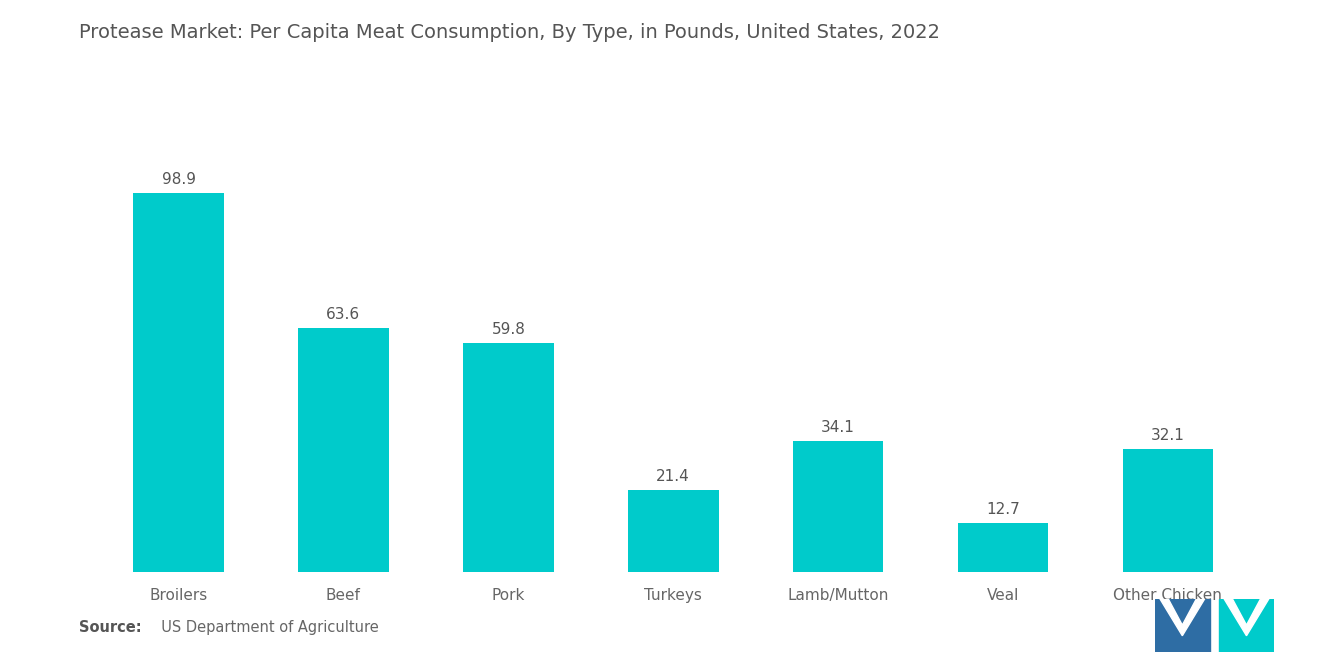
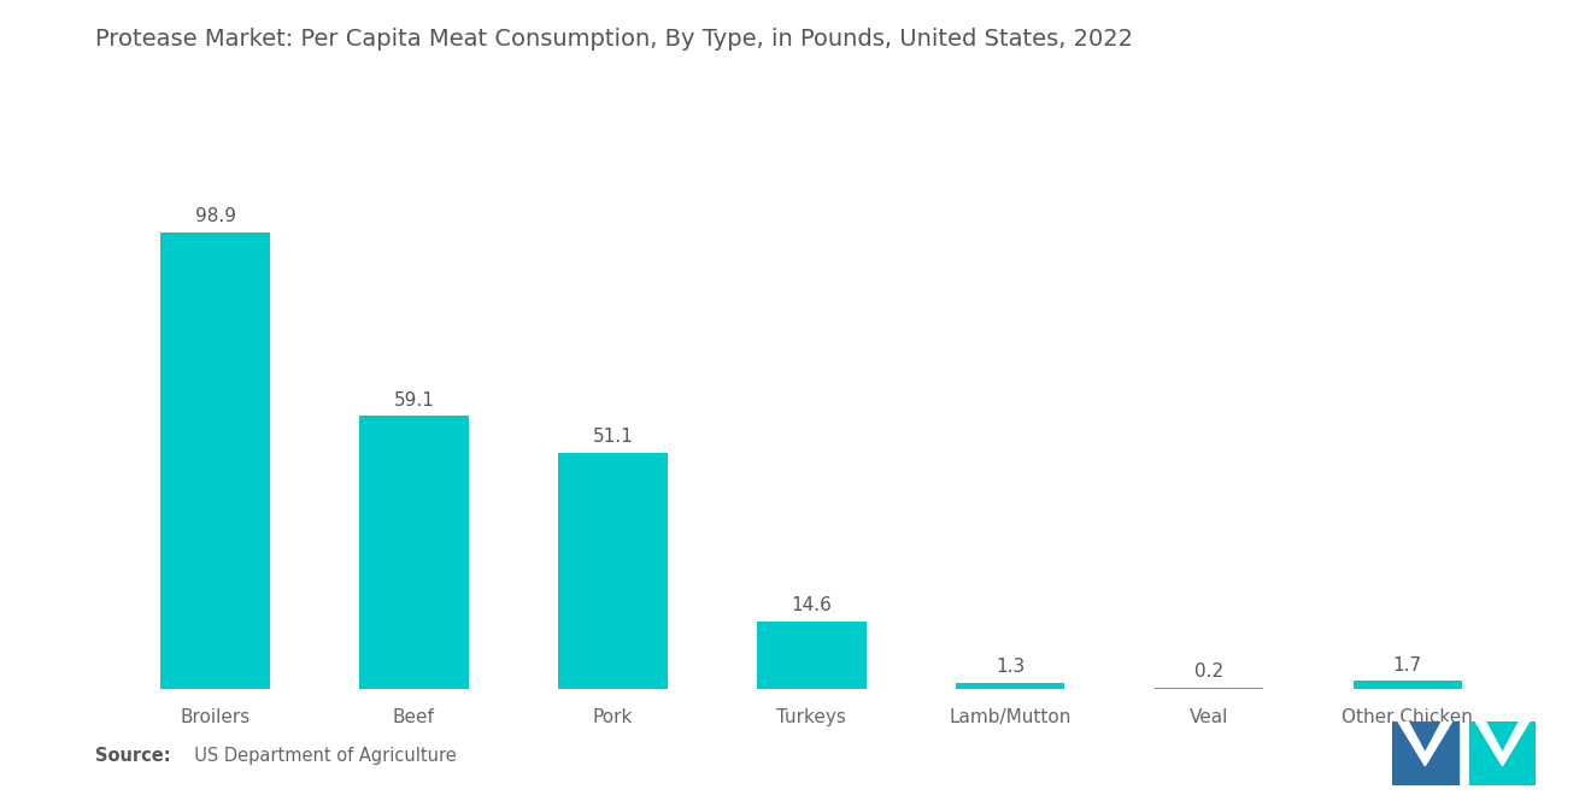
Beef: 63.6 -> 59.1
Pork: 59.8 -> 51.1
Turkeys: 21.4 -> 14.6
Lamb/Mutton: 34.1 -> 1.3
Veal: 12.7 -> 0.2
Other Chicken: 32.1 -> 1.7
